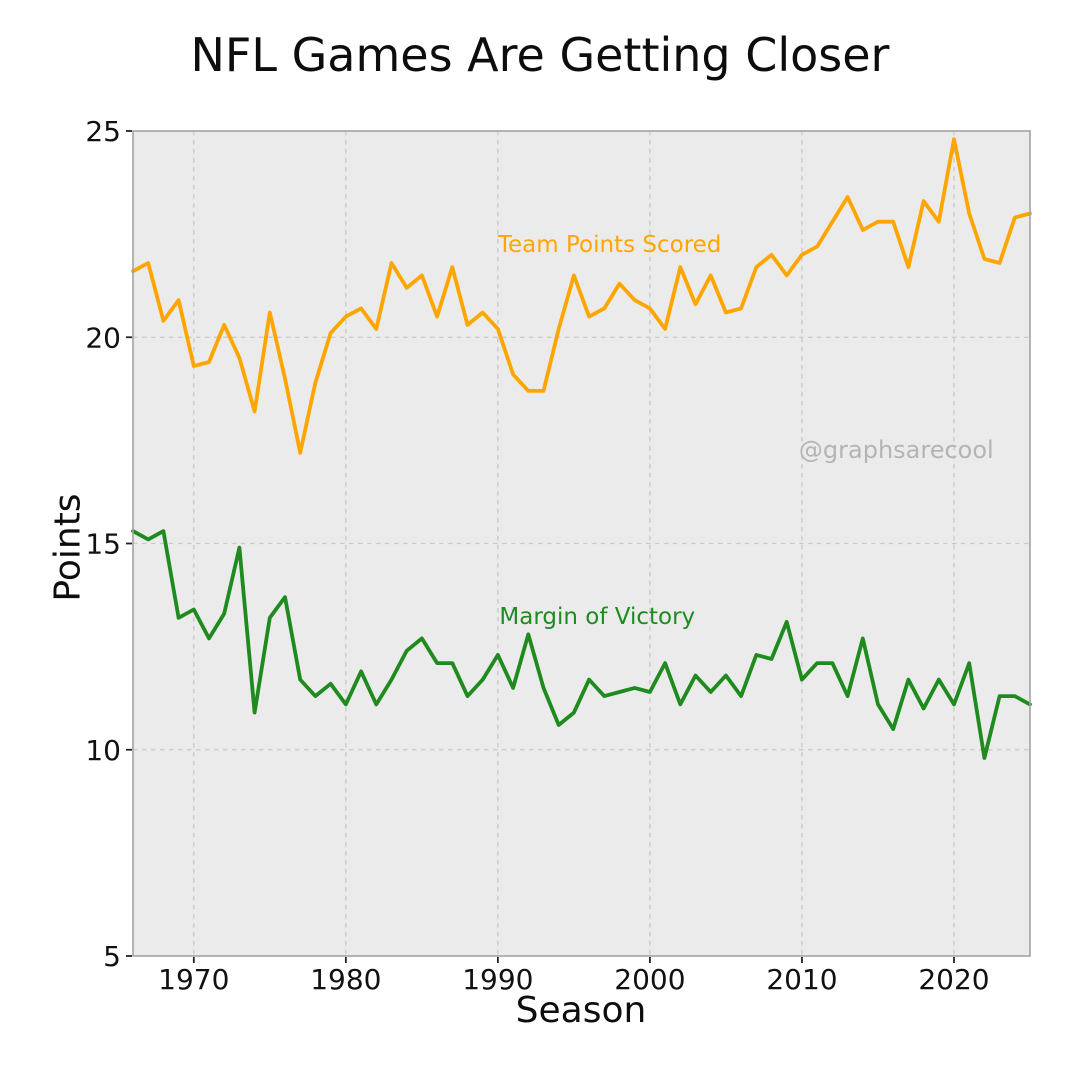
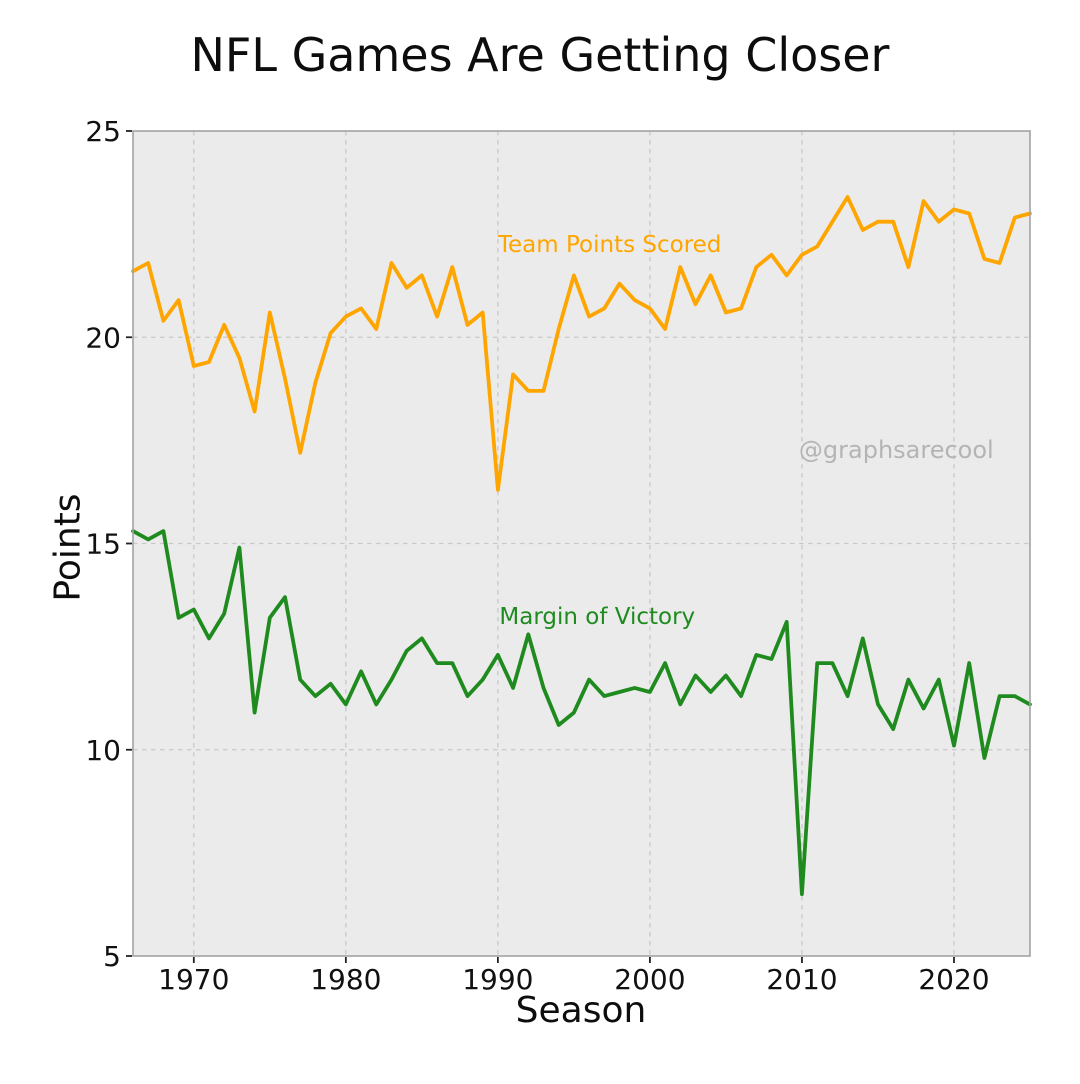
Team Points Scored/1990: 20.2 -> 16.3
Margin of Victory/2010: 11.7 -> 6.5
Team Points Scored/2020: 24.8 -> 23.1
Margin of Victory/2020: 11.1 -> 10.1
